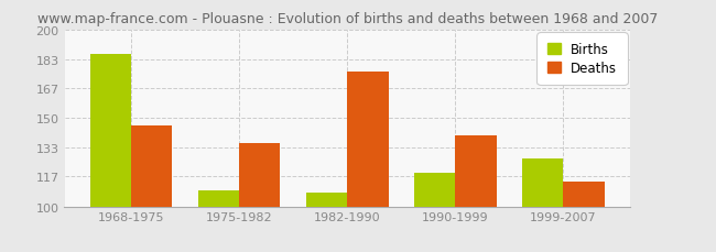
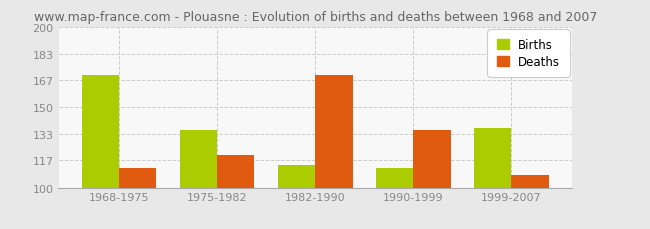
Births/1968-1975: 186 -> 170
Deaths/1968-1975: 146 -> 112
Births/1975-1982: 109 -> 136
Deaths/1975-1982: 136 -> 120
Births/1982-1990: 108 -> 114
Deaths/1982-1990: 176 -> 170
Births/1990-1999: 119 -> 112
Deaths/1990-1999: 140 -> 136
Births/1999-2007: 127 -> 137
Deaths/1999-2007: 114 -> 108
